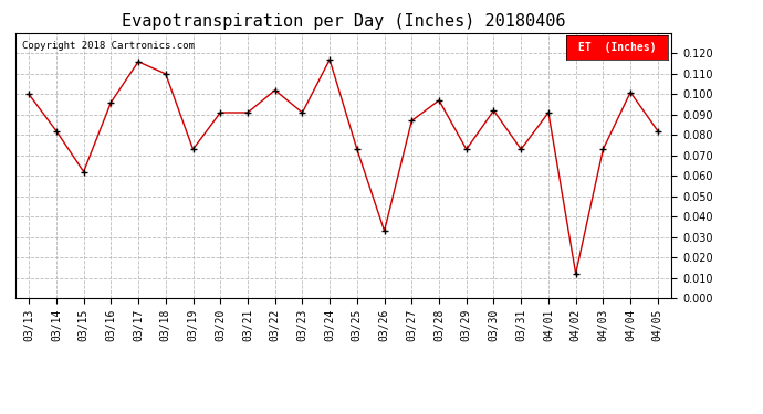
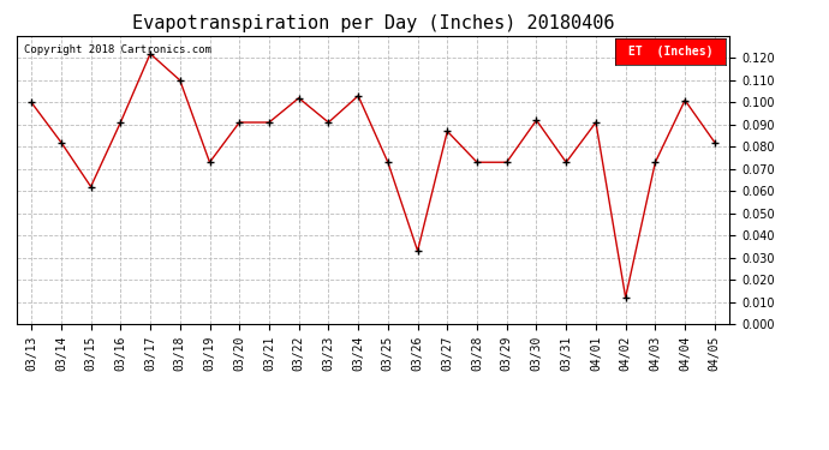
03/16: 0.096 -> 0.091
03/17: 0.116 -> 0.122
03/24: 0.117 -> 0.103
03/28: 0.097 -> 0.073
